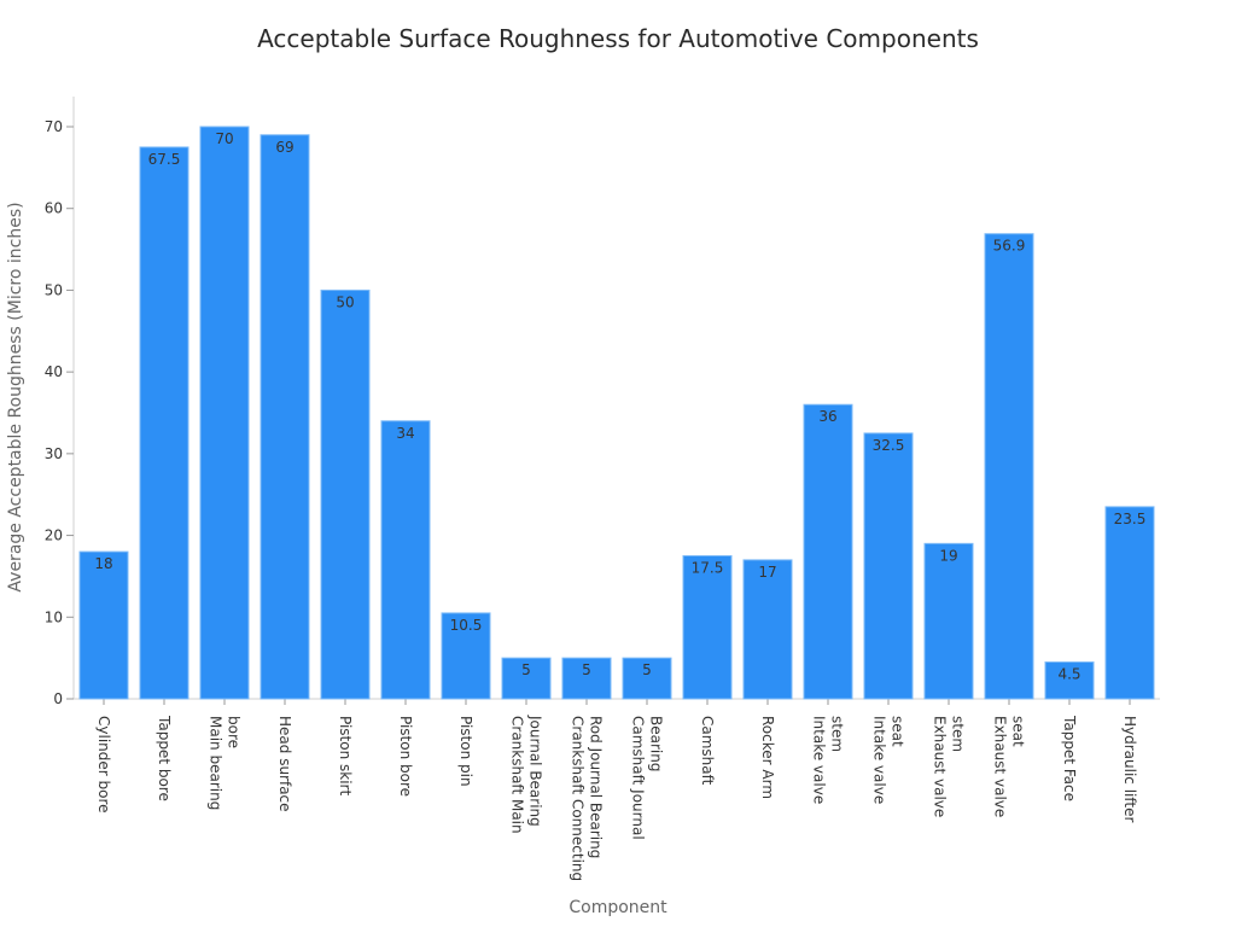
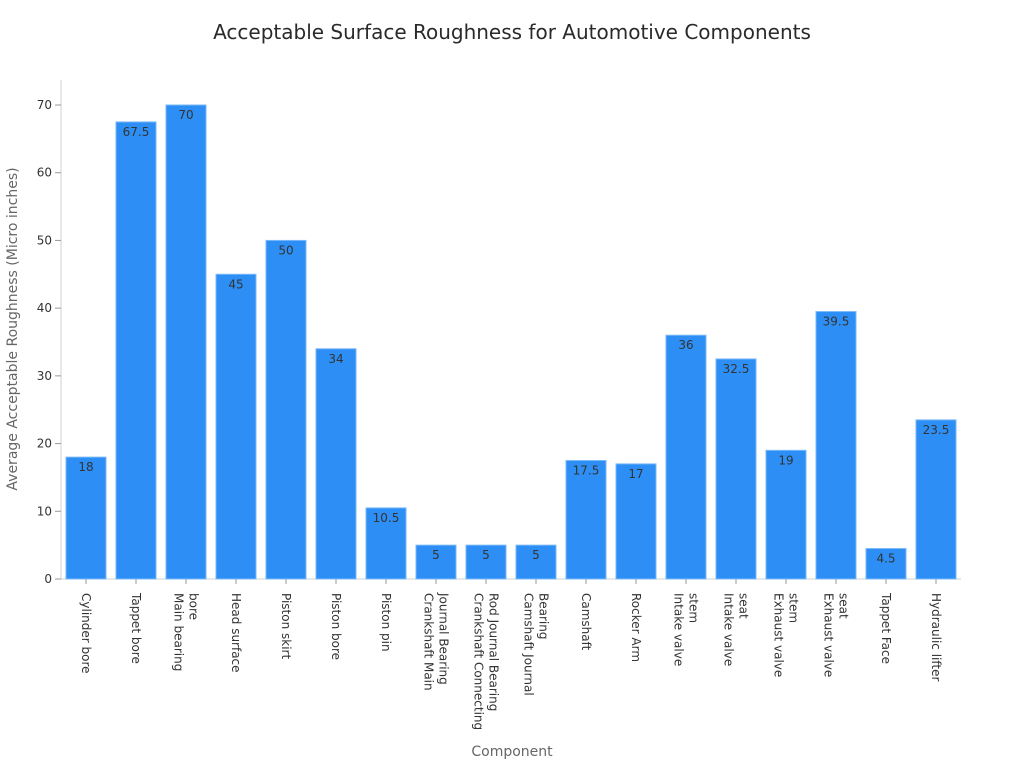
Head surface: 69 -> 45
Exhaust valve seat: 56.9 -> 39.5
